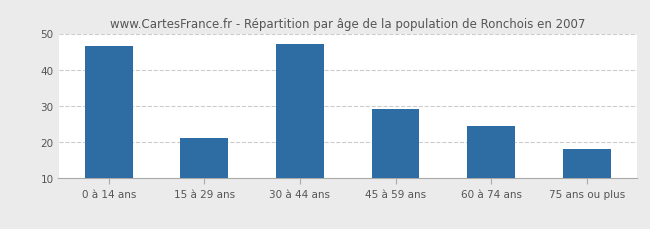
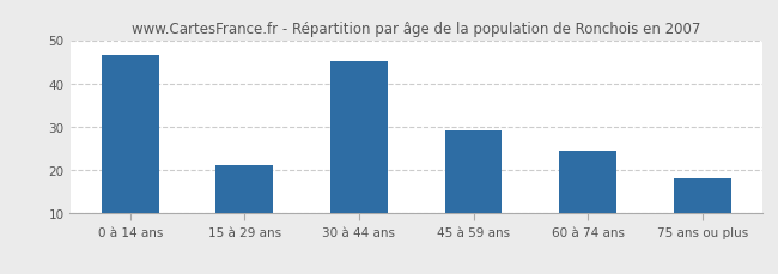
30 à 44 ans: 47.0 -> 45.2
